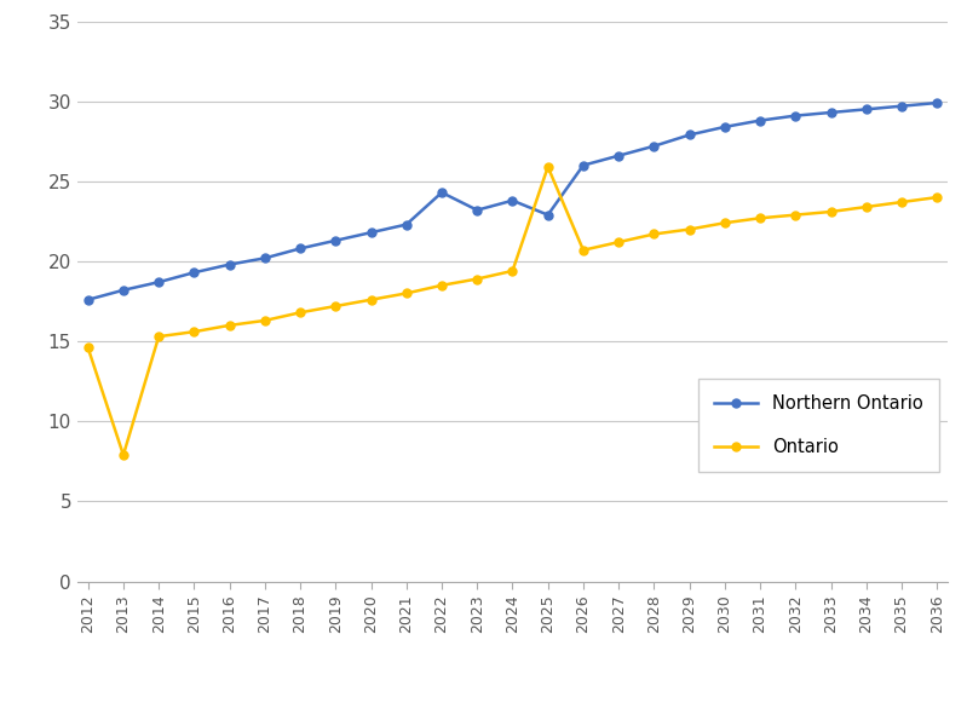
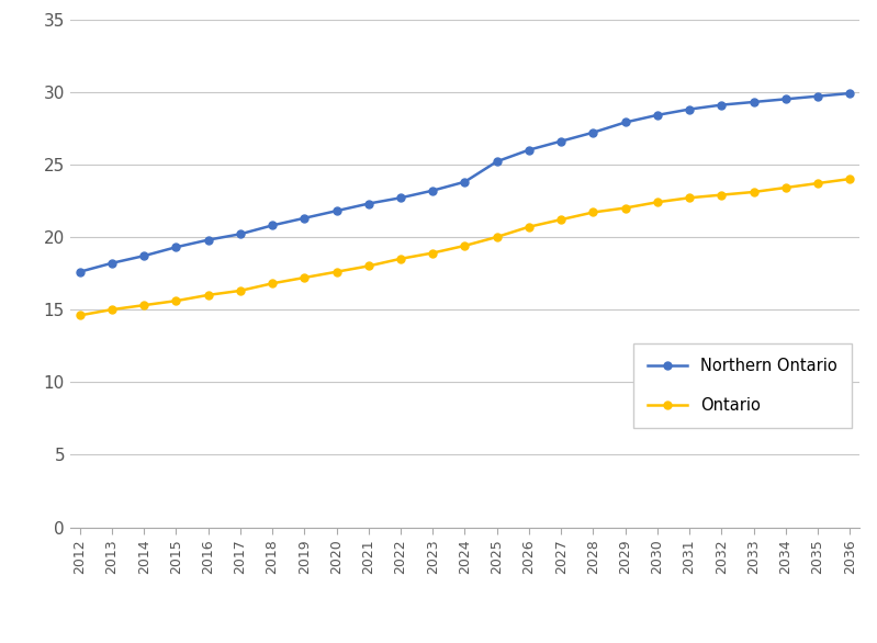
Ontario/2013: 7.9 -> 15.0
Northern Ontario/2022: 24.3 -> 22.7
Northern Ontario/2025: 22.9 -> 25.2
Ontario/2025: 25.9 -> 20.0
